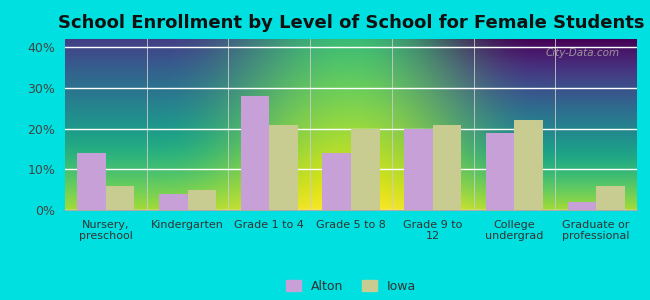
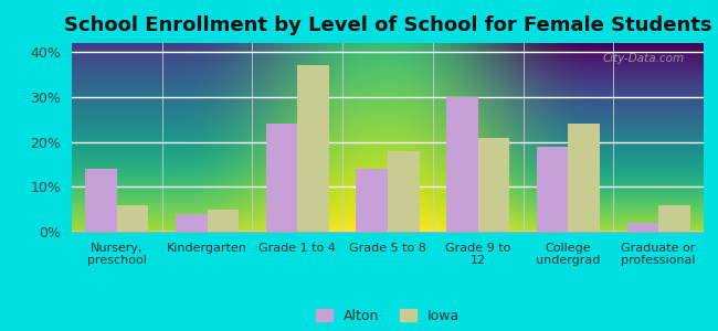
Alton/Grade 1 to 4: 28% -> 24%
Iowa/Grade 1 to 4: 21% -> 37%
Iowa/Grade 5 to 8: 20% -> 18%
Alton/Grade 9 to 12: 20% -> 30%
Iowa/College undergrad: 22% -> 24%
